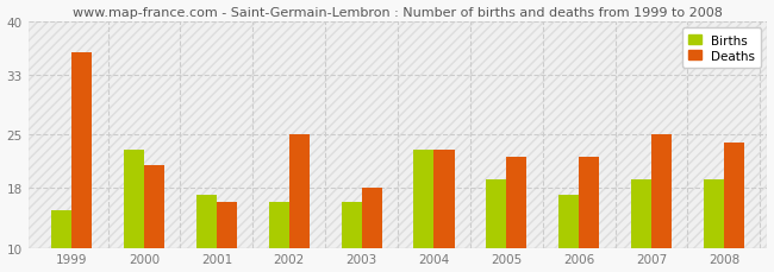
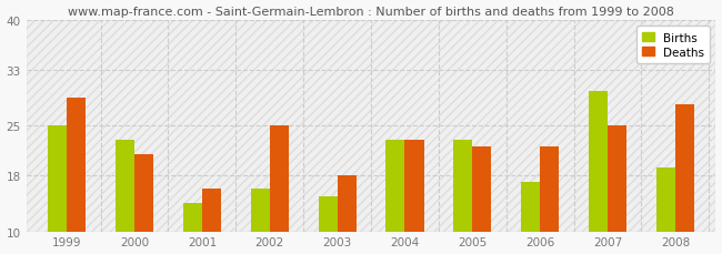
Births/1999: 15 -> 25
Deaths/1999: 36 -> 29
Births/2001: 17 -> 14
Births/2003: 16 -> 15
Births/2005: 19 -> 23
Births/2007: 19 -> 30
Deaths/2008: 24 -> 28
